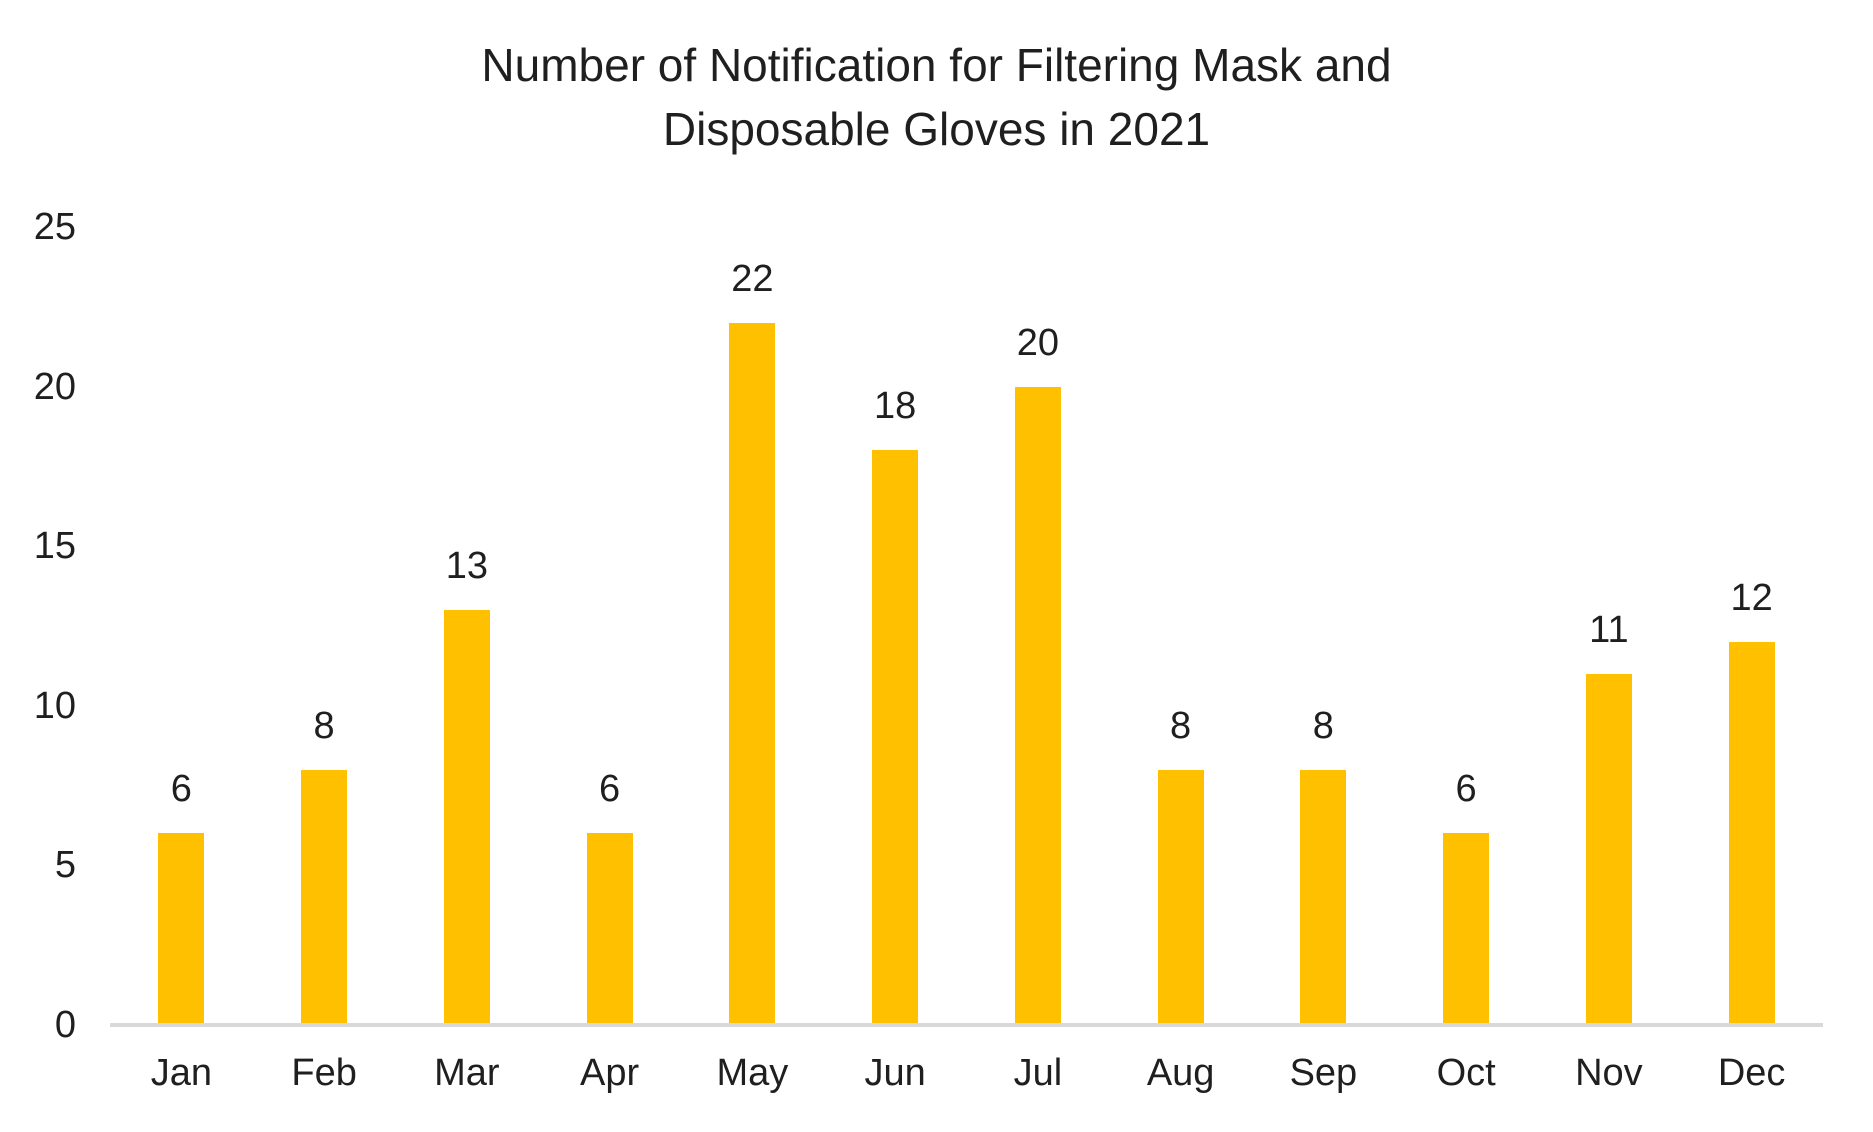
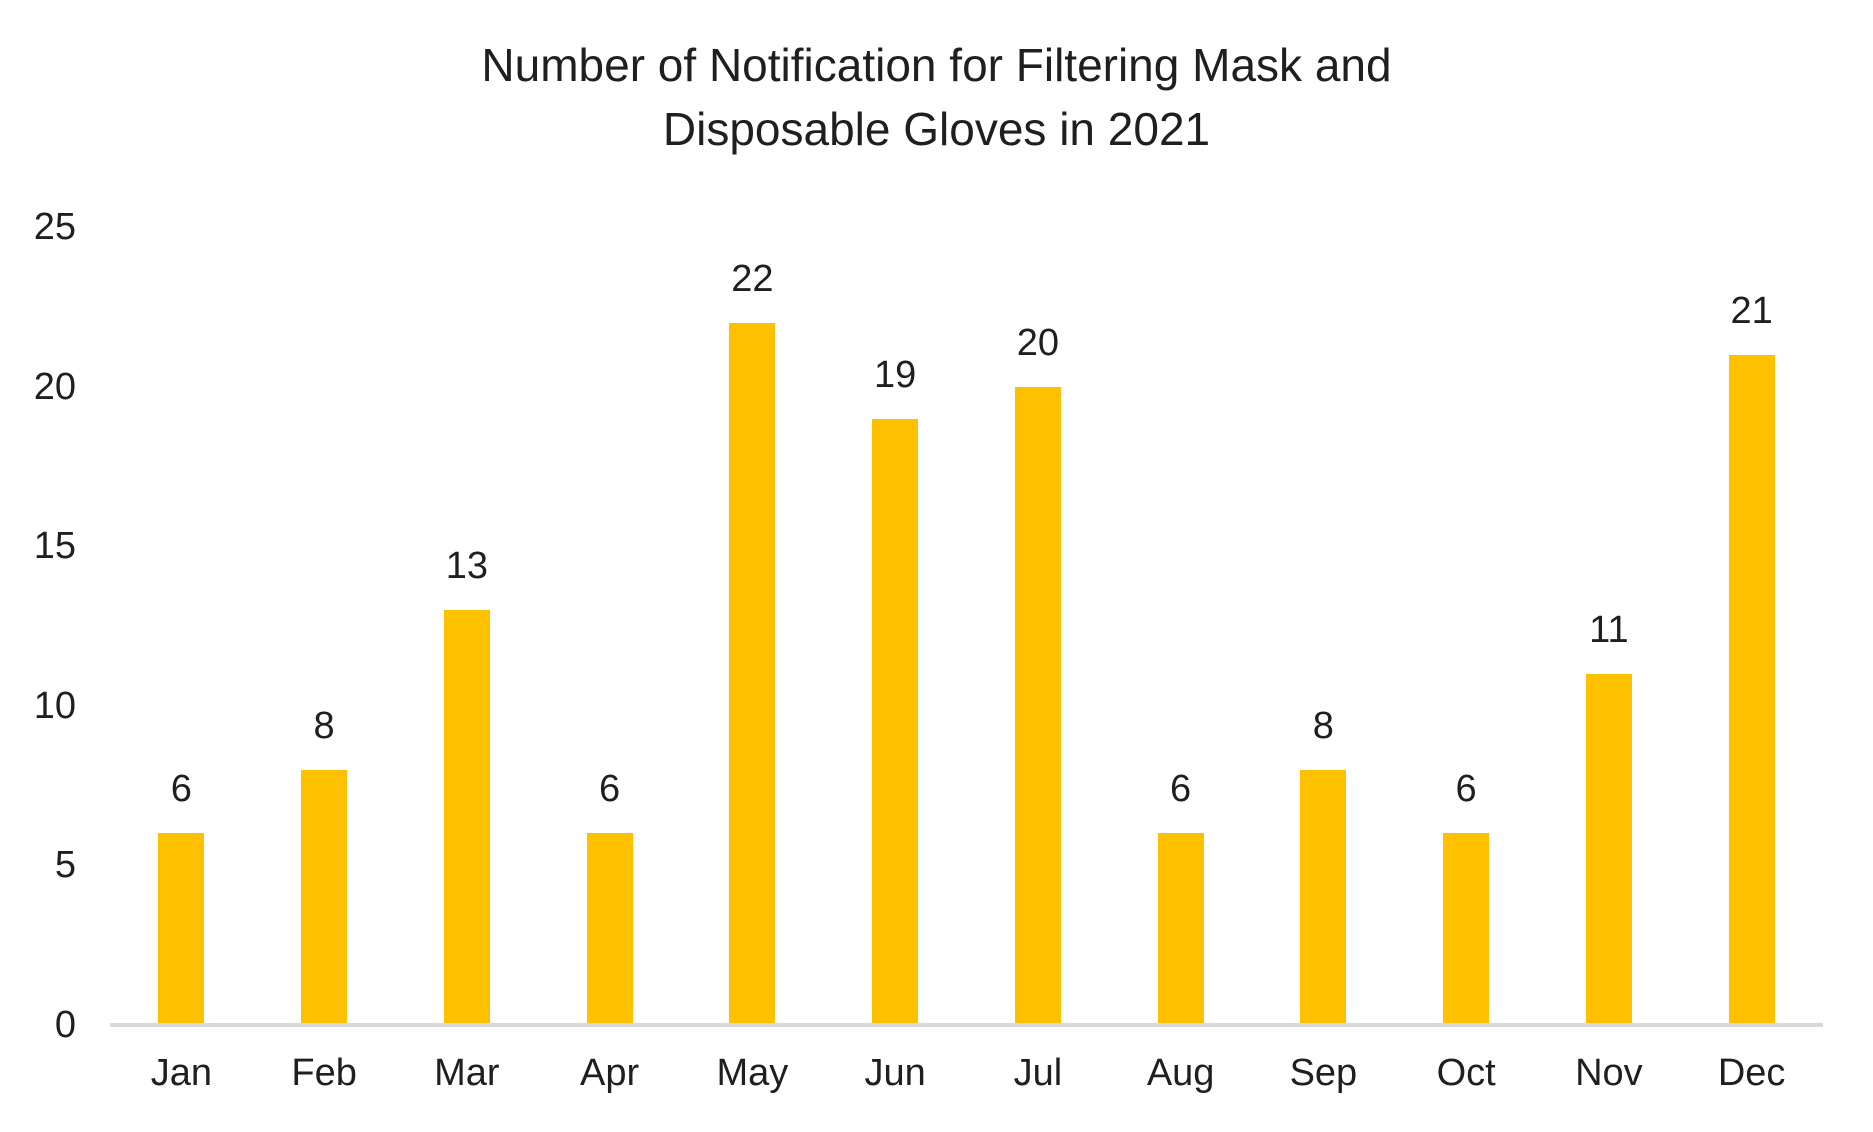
Jun: 18 -> 19
Aug: 8 -> 6
Dec: 12 -> 21
